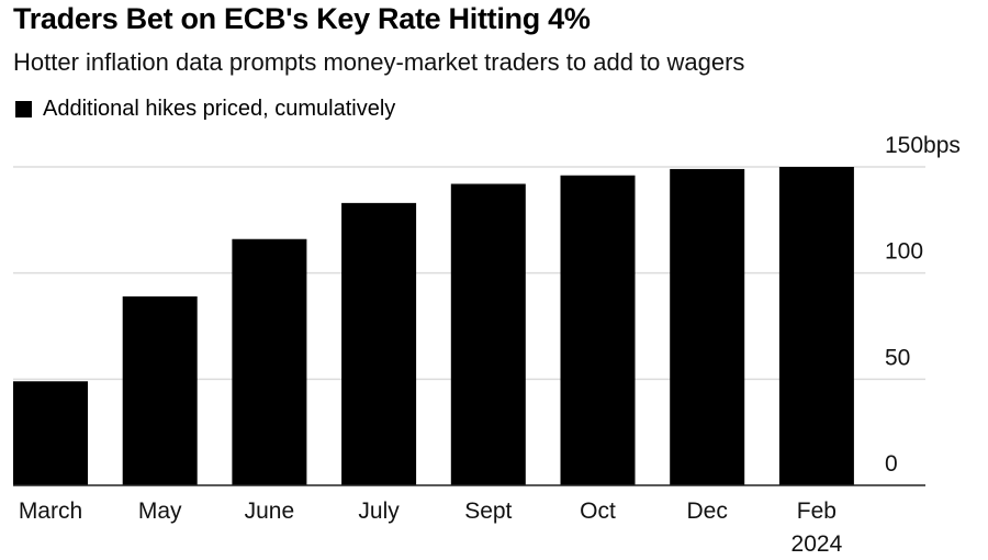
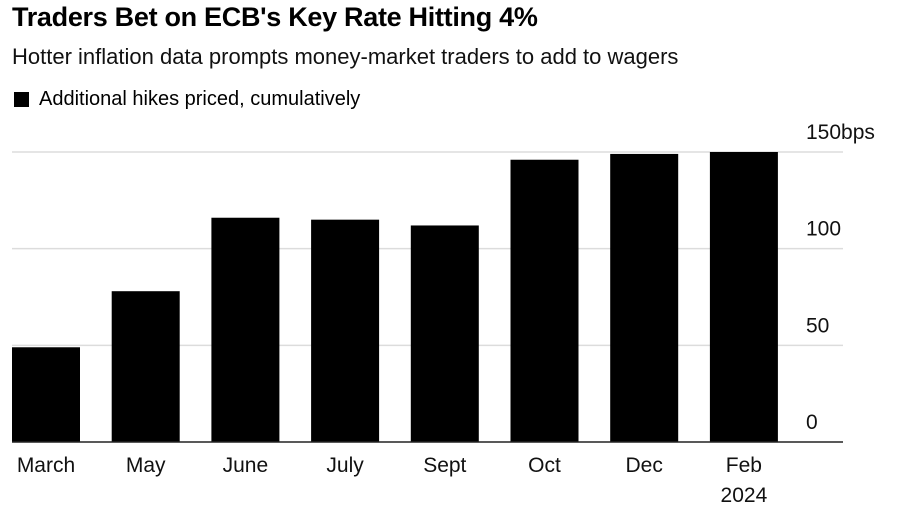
May: 89 -> 78
July: 133 -> 115
Sept: 142 -> 112
